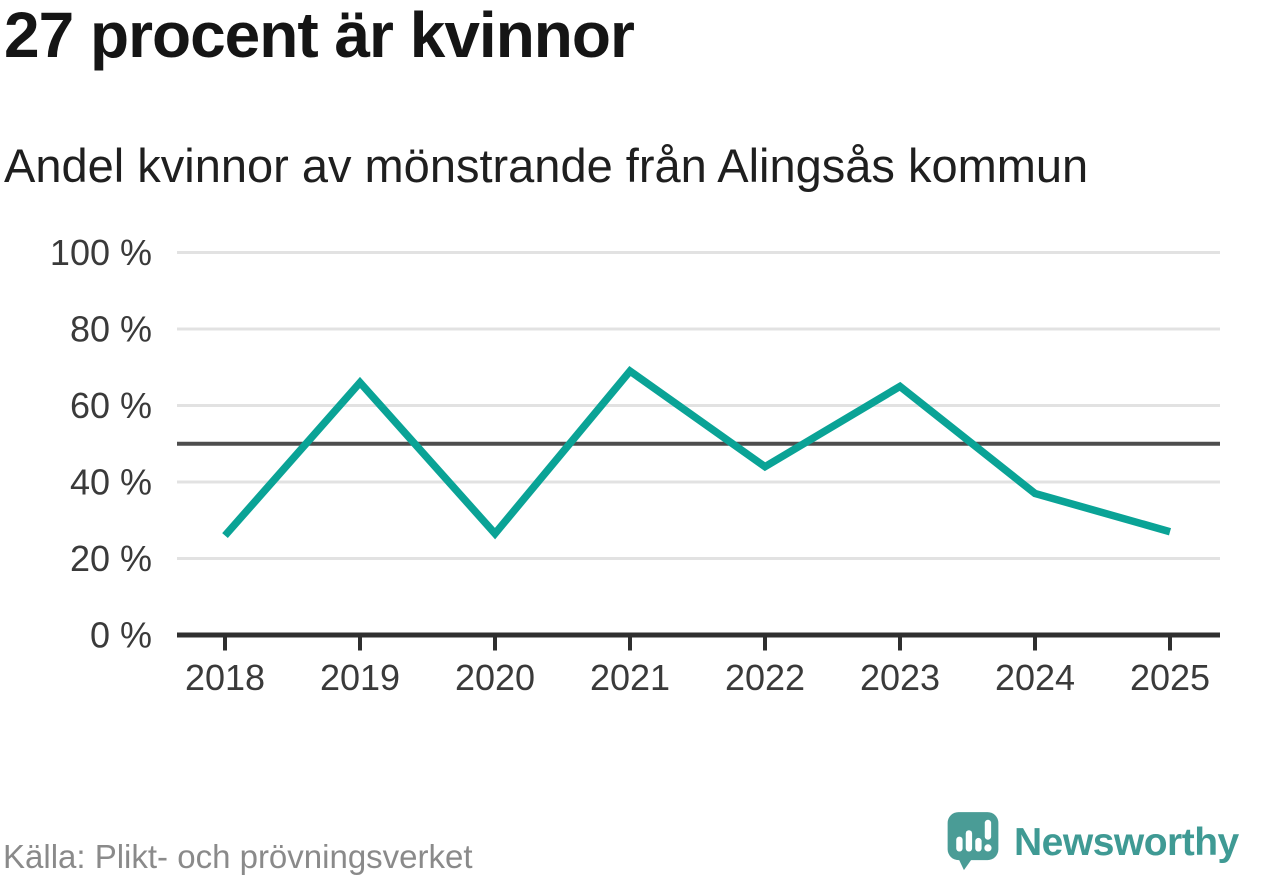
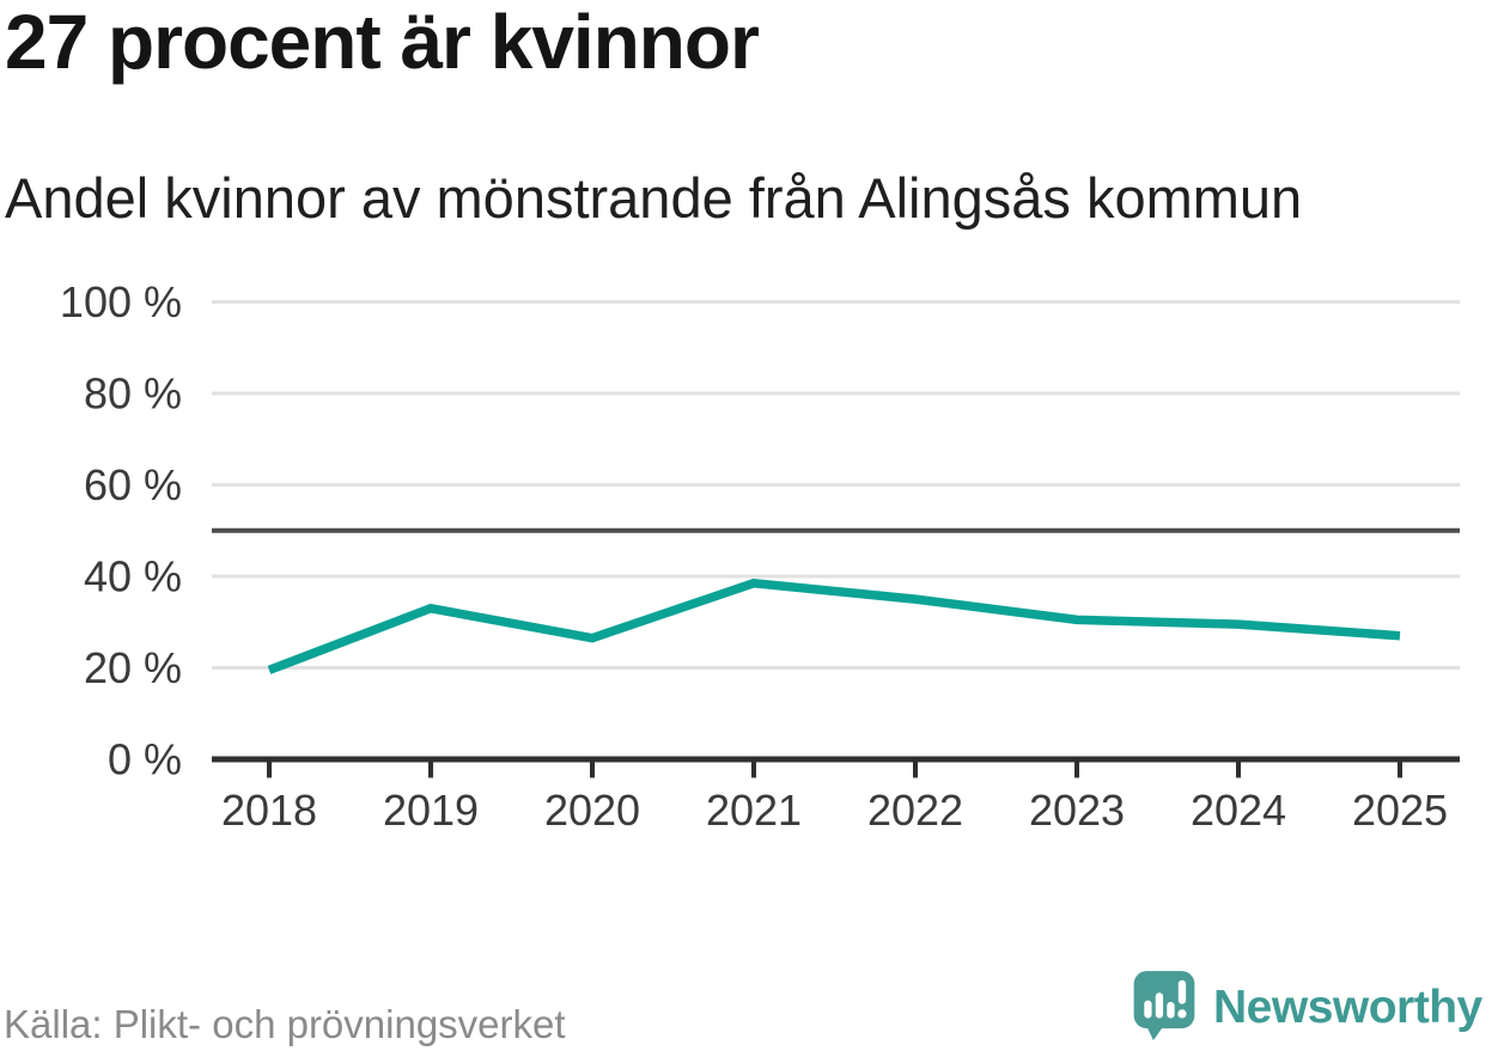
2018: 26% -> 20%
2019: 66% -> 33%
2021: 69% -> 38%
2022: 44% -> 35%
2023: 65% -> 30%
2024: 37% -> 30%
